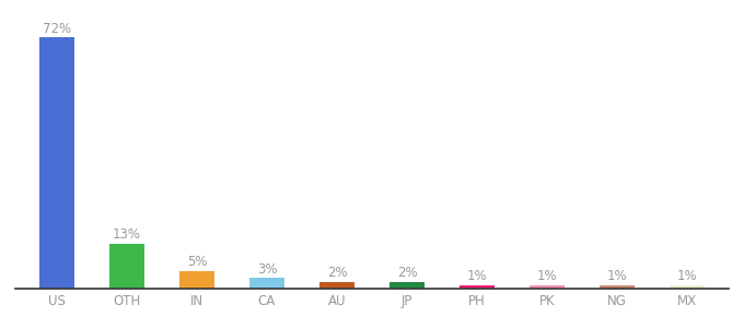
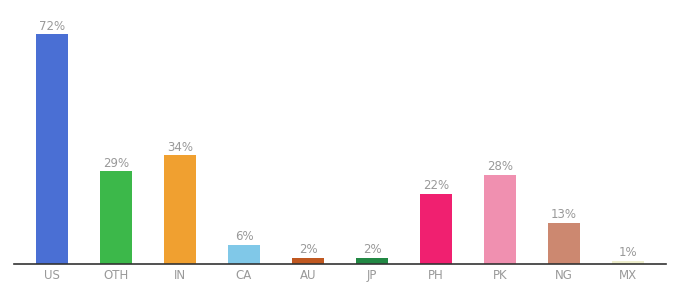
OTH: 13% -> 29%
IN: 5% -> 34%
CA: 3% -> 6%
PH: 1% -> 22%
PK: 1% -> 28%
NG: 1% -> 13%
